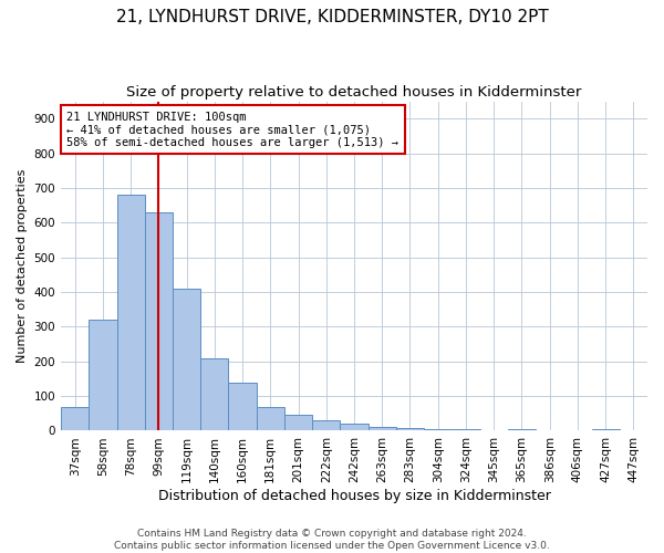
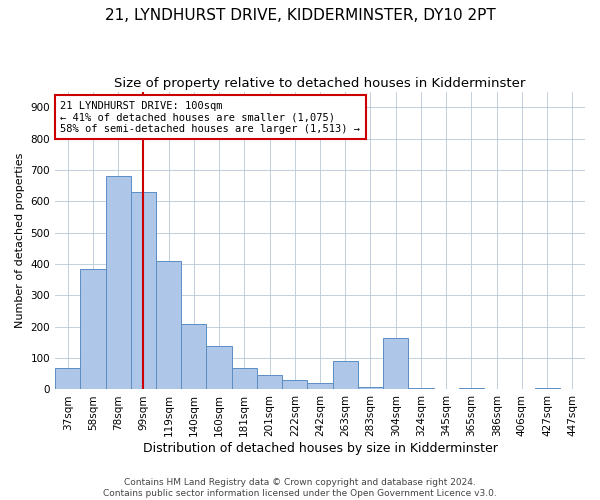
58sqm: 320 -> 385
263sqm: 10 -> 90
304sqm: 5 -> 165
